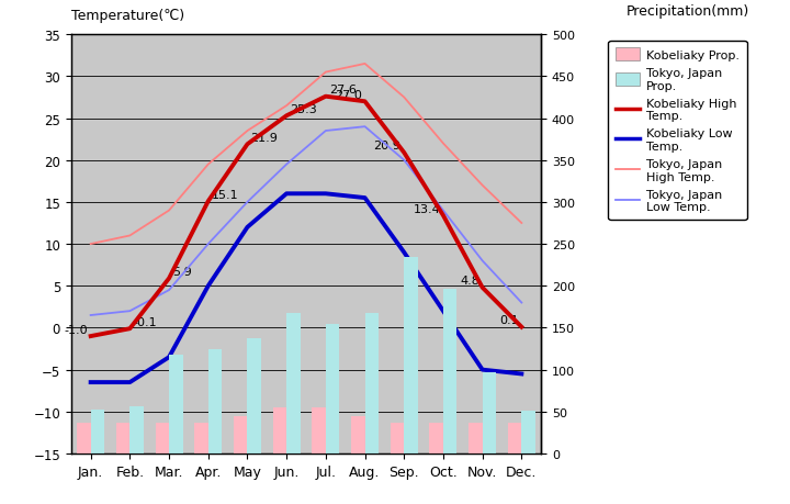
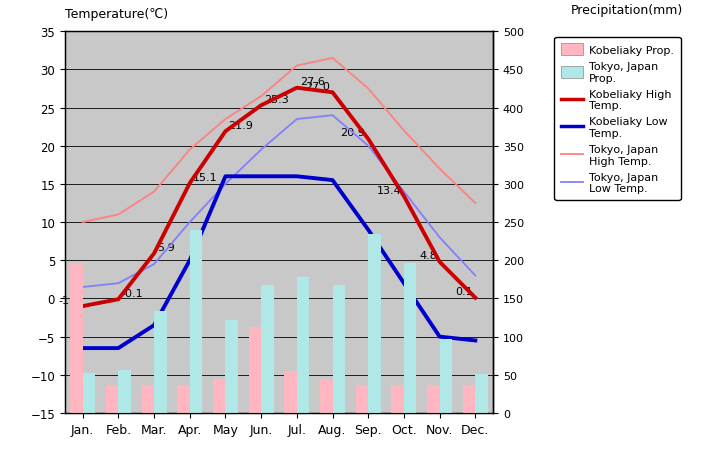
Kobeliaky Prop./Jan.: 37 -> 196
Tokyo, Japan Prop./Mar.: 118 -> 134
Tokyo, Japan Prop./Apr.: 125 -> 240
Kobeliaky Low Temp./May: 12.0 -> 16.0
Tokyo, Japan Prop./May: 138 -> 122
Kobeliaky Prop./Jun.: 55 -> 112
Tokyo, Japan Prop./Jul.: 154 -> 178
